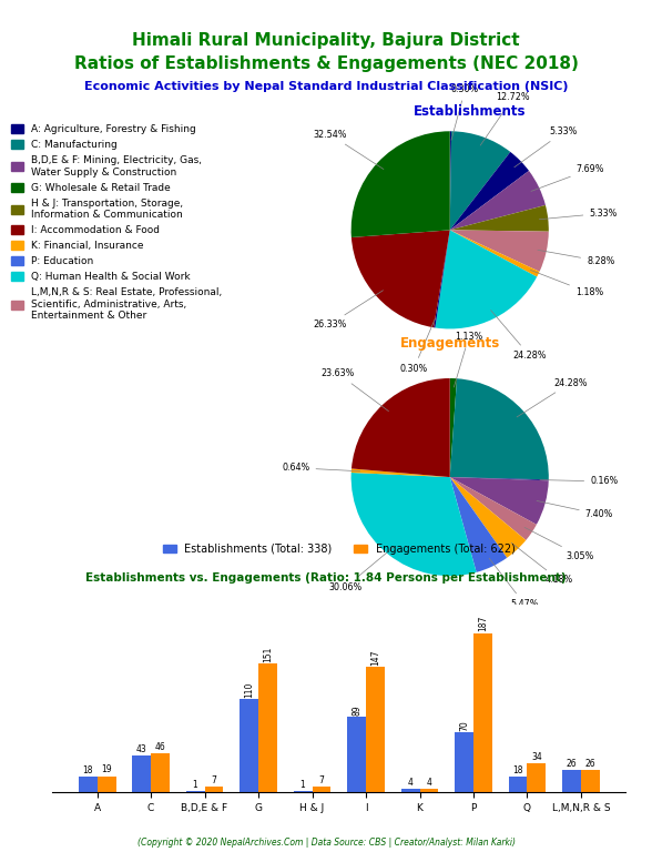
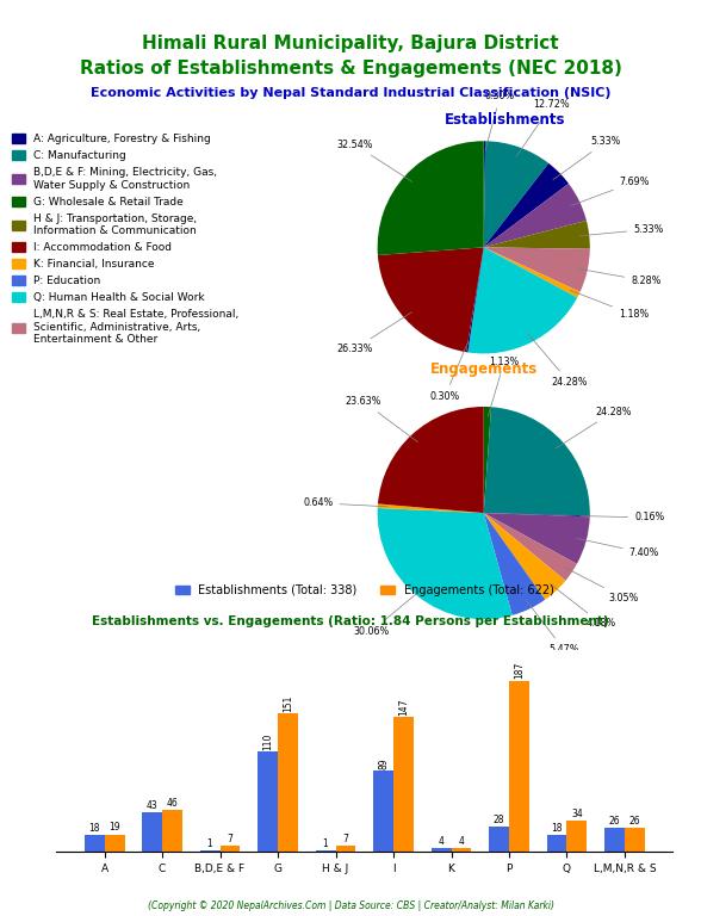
Establishments (Total: 338)/P: 70 -> 28
